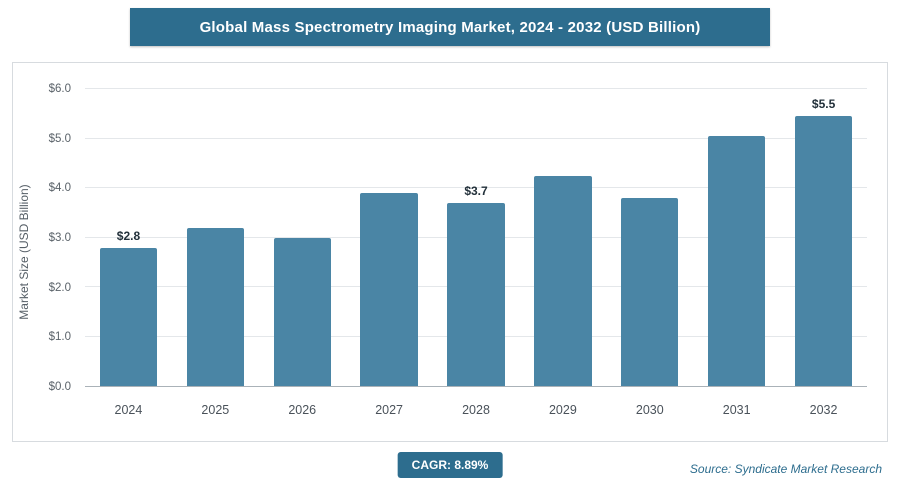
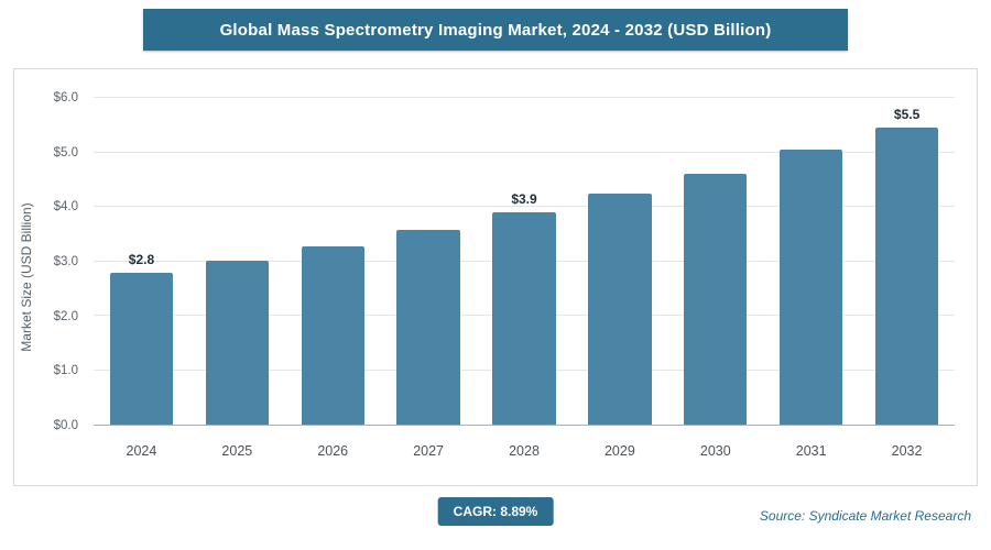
2025: $3.2 -> $3.0
2026: $3.0 -> $3.3
2027: $3.9 -> $3.6
2028: $3.7 -> $3.9
2030: $3.8 -> $4.6
